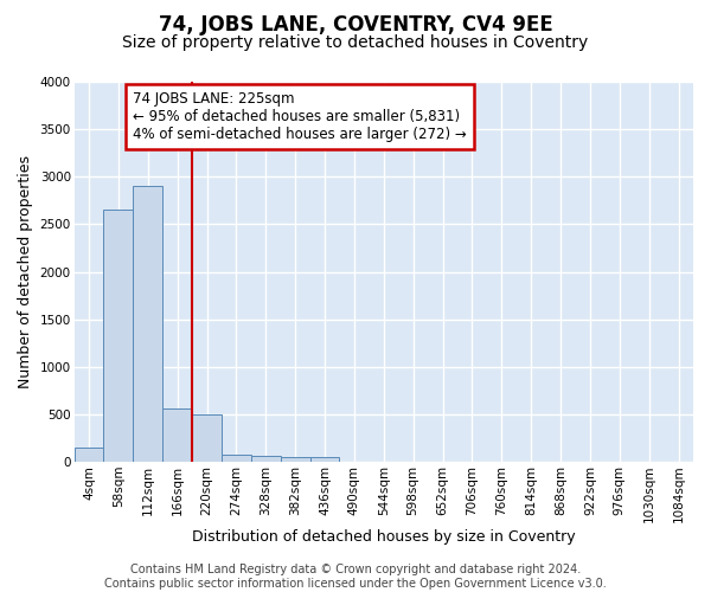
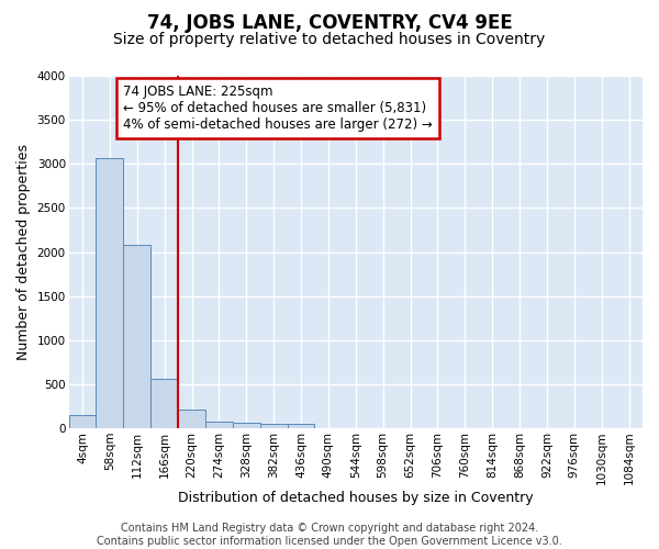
58sqm: 2660 -> 3060
112sqm: 2900 -> 2080
220sqm: 500 -> 220
